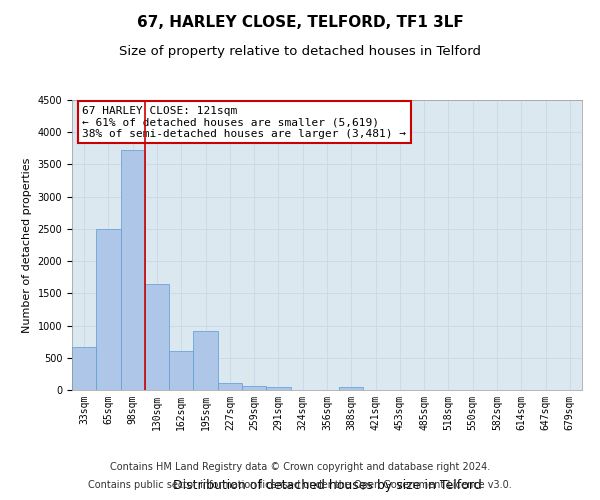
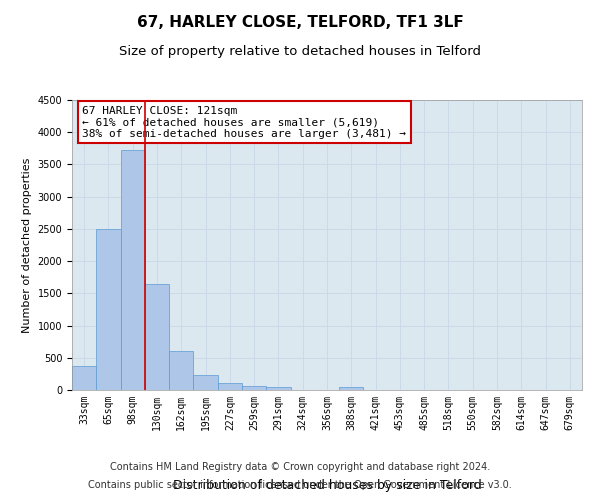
33sqm: 660 -> 380
195sqm: 920 -> 240
